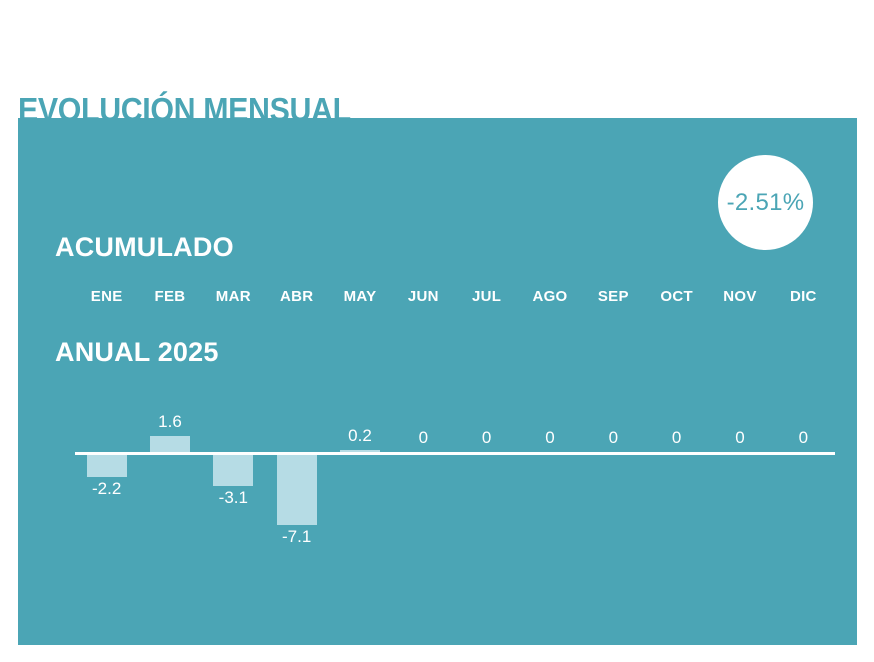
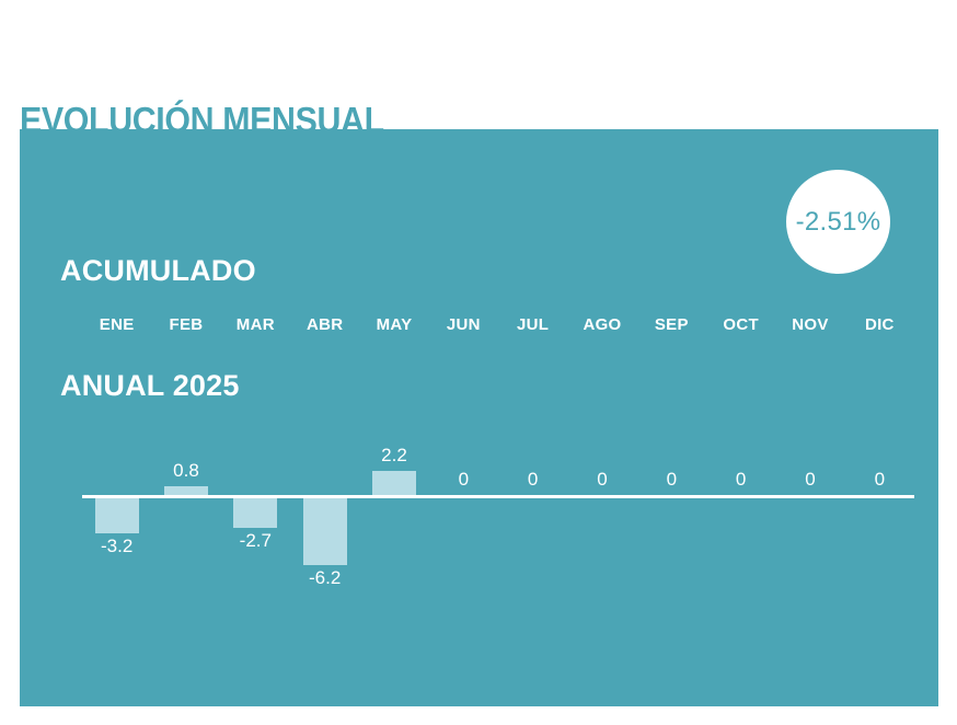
ENE: -2.2 -> -3.2
FEB: 1.6 -> 0.8
MAR: -3.1 -> -2.7
ABR: -7.1 -> -6.2
MAY: 0.2 -> 2.2
